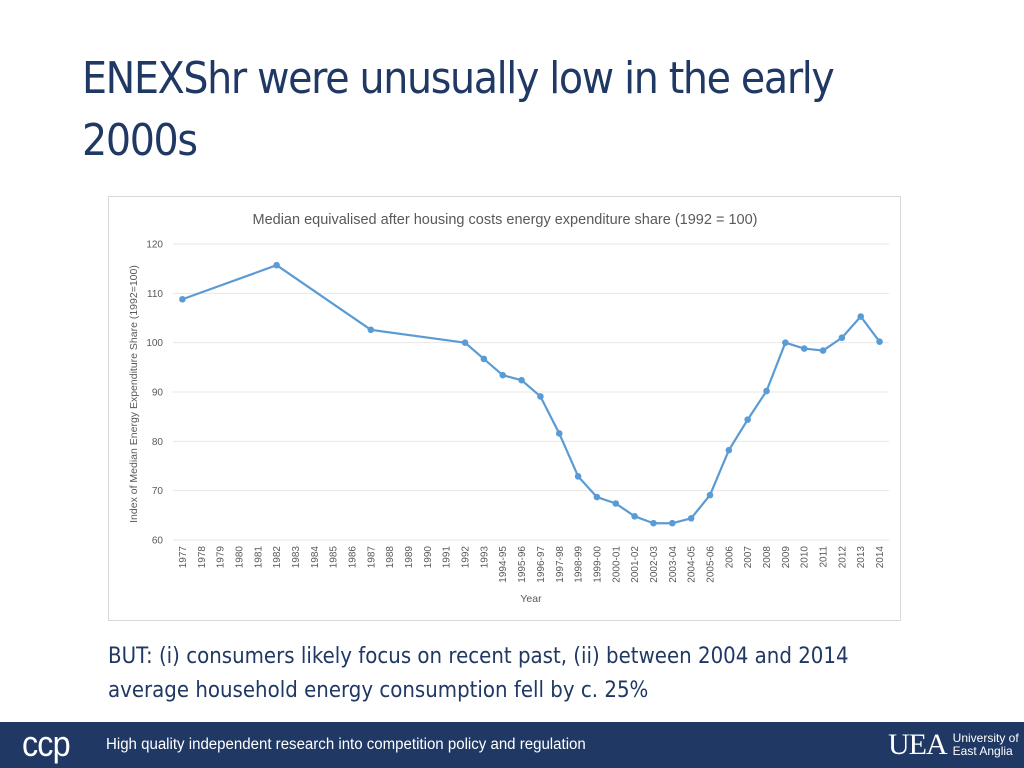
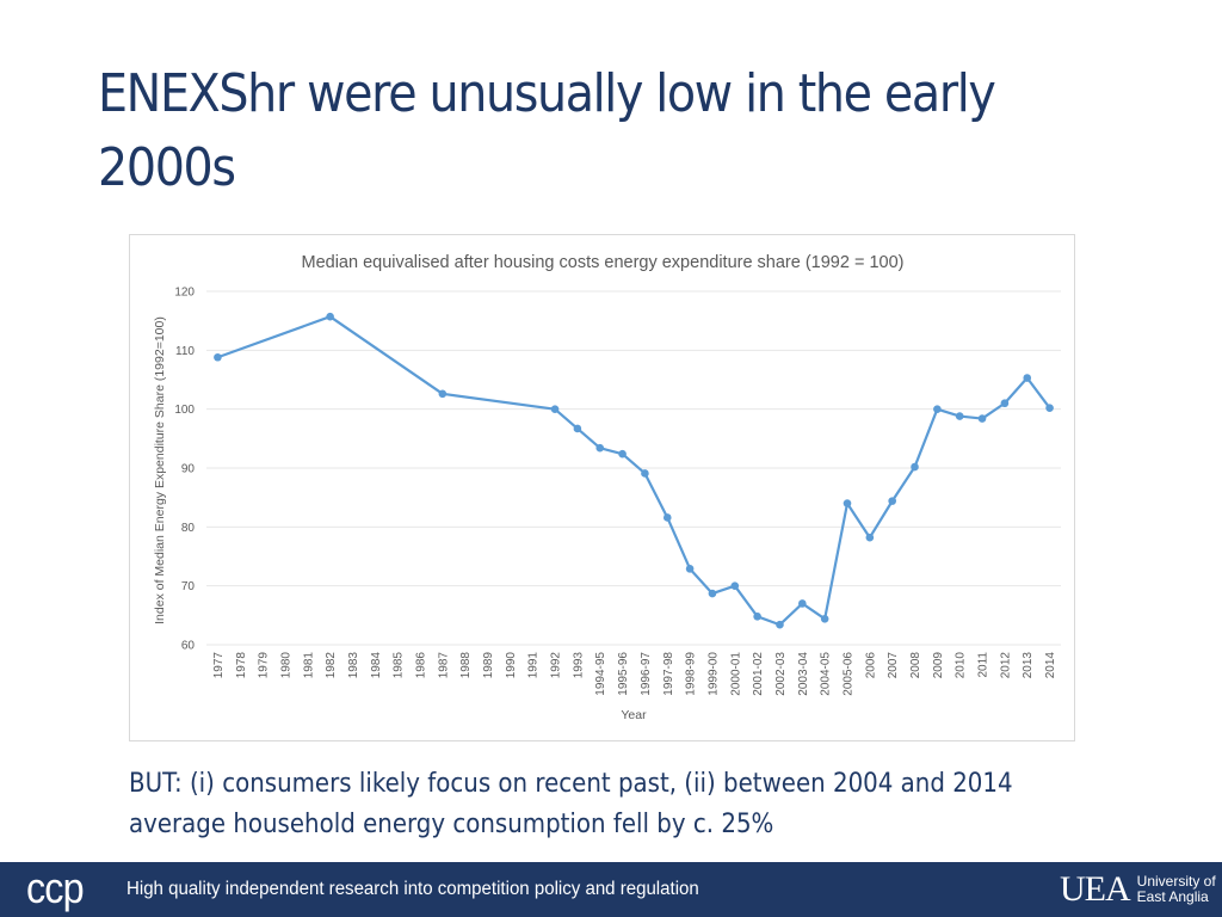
2000-01: 67 -> 70
2003-04: 63 -> 67
2005-06: 69 -> 84
